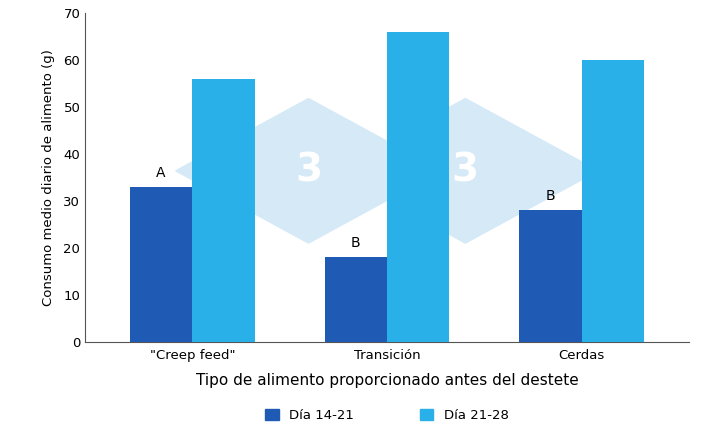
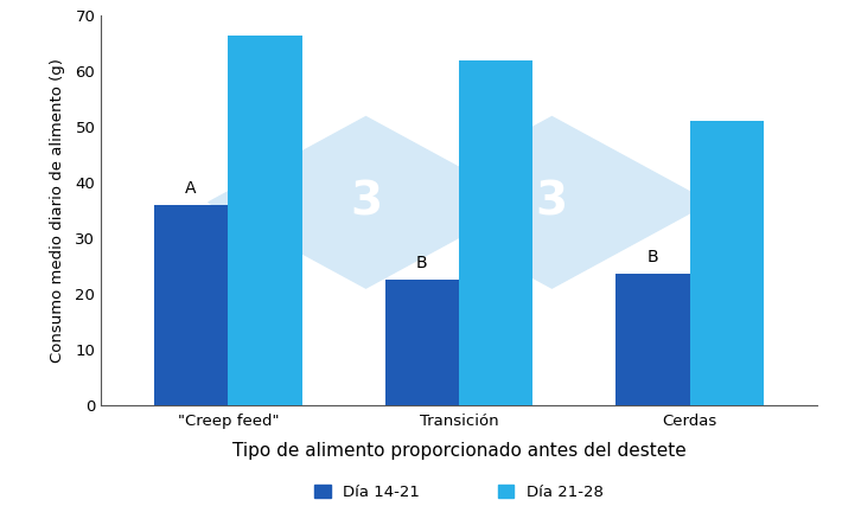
Día 14-21/"Creep feed": 33.0 -> 36.0
Día 21-28/"Creep feed": 56.0 -> 66.5
Día 14-21/Transición: 18.0 -> 22.5
Día 21-28/Transición: 66.0 -> 62.0
Día 14-21/Cerdas: 28.0 -> 23.5
Día 21-28/Cerdas: 60.0 -> 51.0
